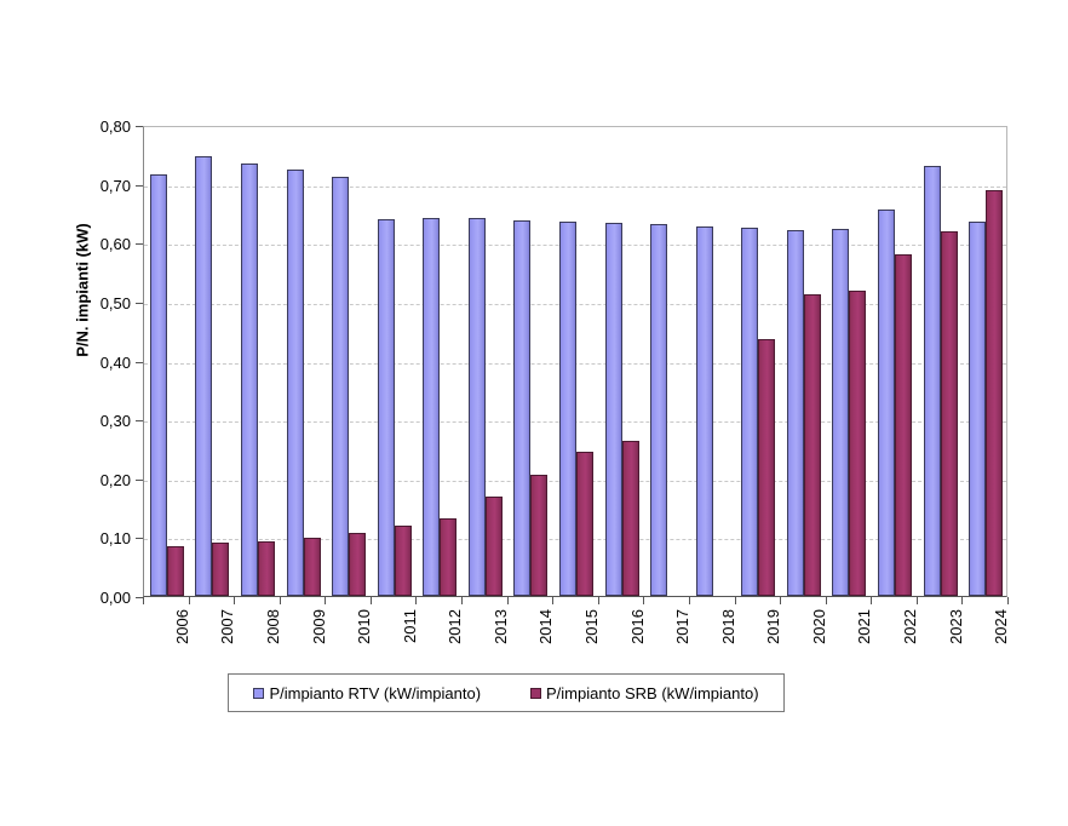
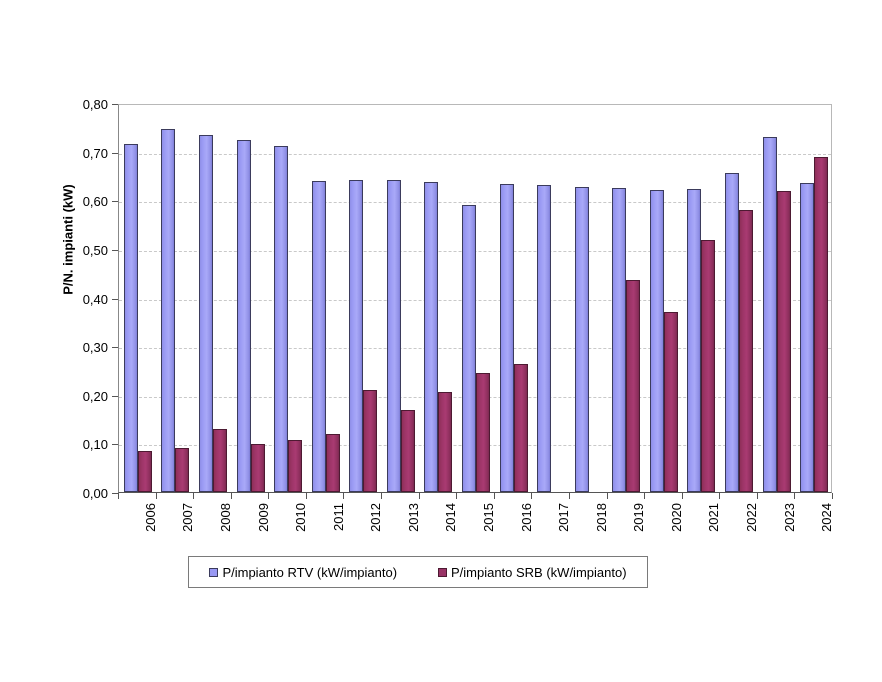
P/impianto SRB (kW/impianto)/2008: 0,09 -> 0,13
P/impianto SRB (kW/impianto)/2012: 0,13 -> 0,21
P/impianto RTV (kW/impianto)/2015: 0,64 -> 0,59
P/impianto SRB (kW/impianto)/2020: 0,51 -> 0,37
